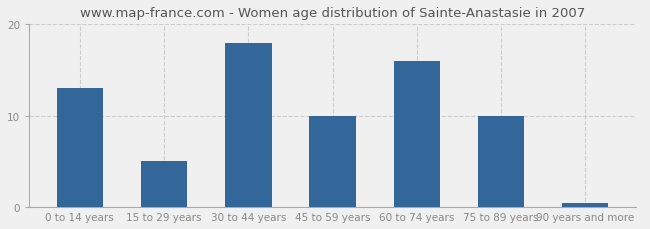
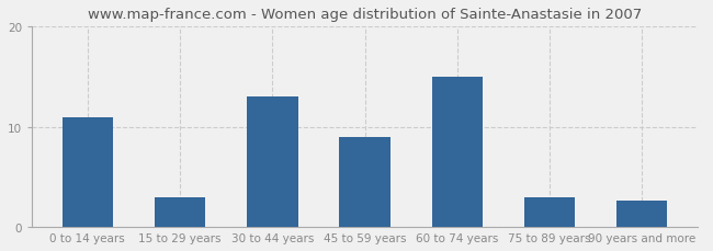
0 to 14 years: 13.0 -> 11.0
15 to 29 years: 5.0 -> 3.0
30 to 44 years: 18.0 -> 13.0
45 to 59 years: 10.0 -> 9.0
60 to 74 years: 16.0 -> 15.0
75 to 89 years: 10.0 -> 3.0
90 years and more: 0.5 -> 2.6
